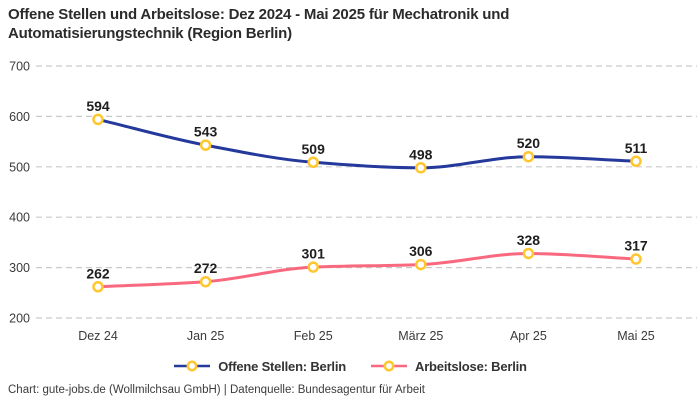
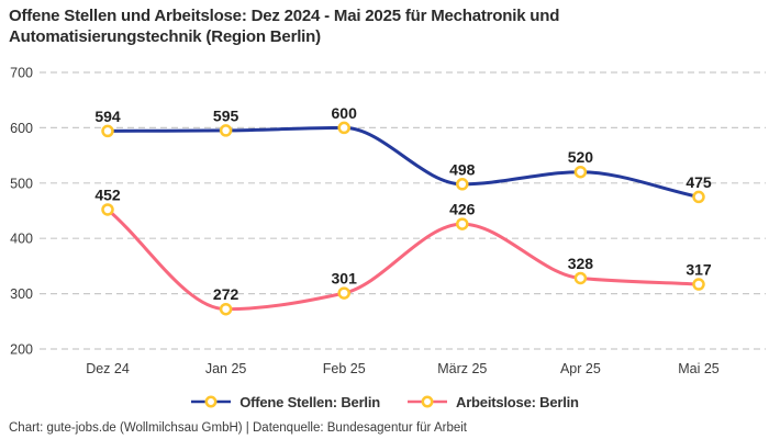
Arbeitslose: Berlin/Dez 24: 262 -> 452
Offene Stellen: Berlin/Jan 25: 543 -> 595
Offene Stellen: Berlin/Feb 25: 509 -> 600
Arbeitslose: Berlin/März 25: 306 -> 426
Offene Stellen: Berlin/Mai 25: 511 -> 475
